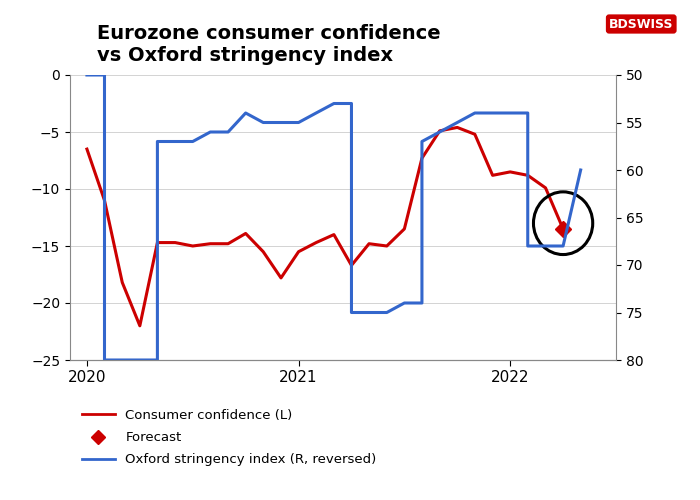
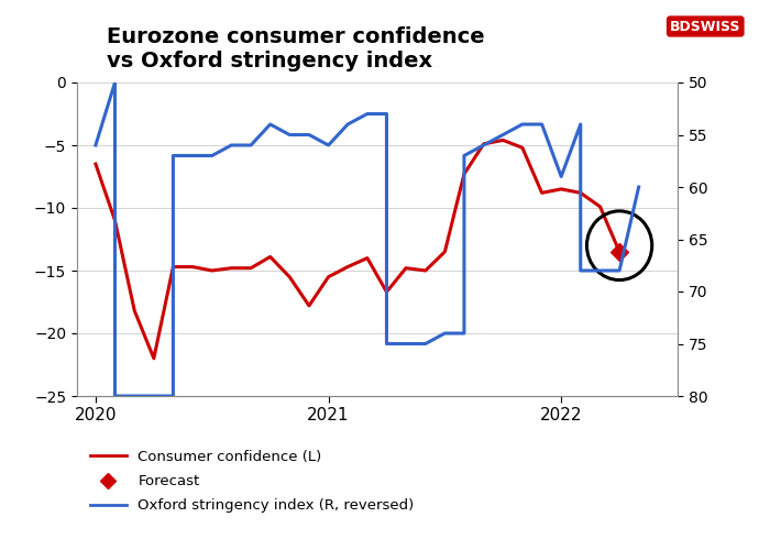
Oxford stringency index (R, reversed)/2020: 50 -> 56
Oxford stringency index (R, reversed)/2021: 55 -> 56
Oxford stringency index (R, reversed)/2022: 54 -> 59
